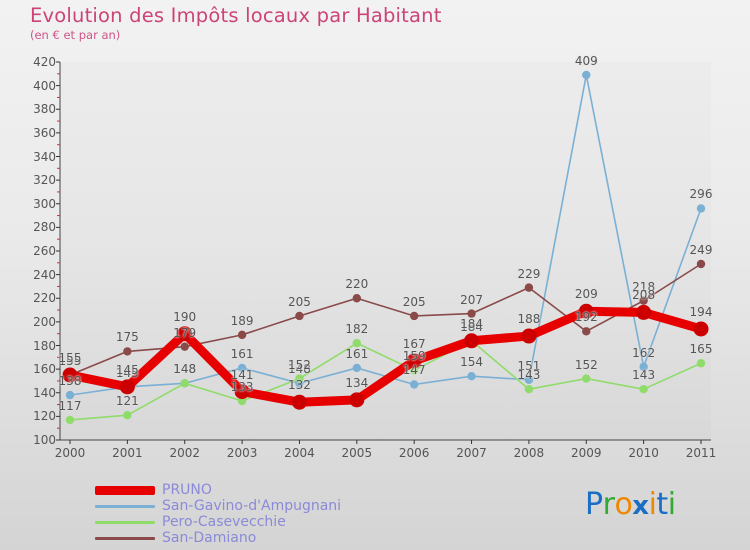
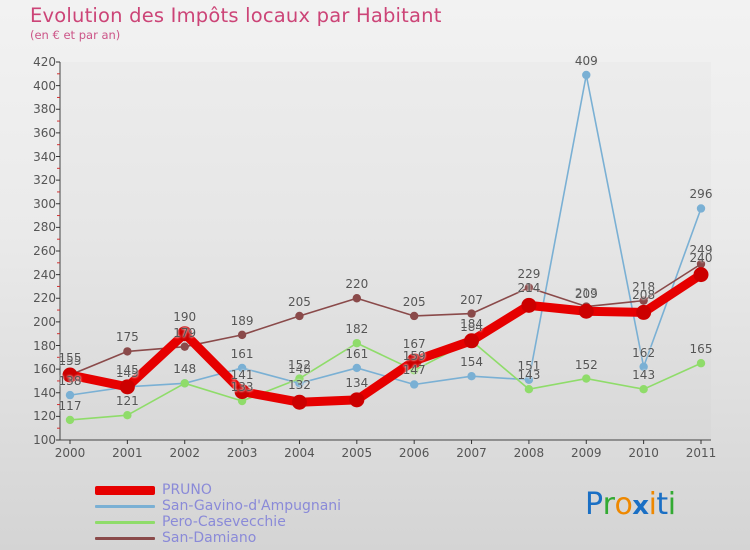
PRUNO/2008: 188 -> 214
San-Damiano/2009: 192 -> 213
PRUNO/2011: 194 -> 240
